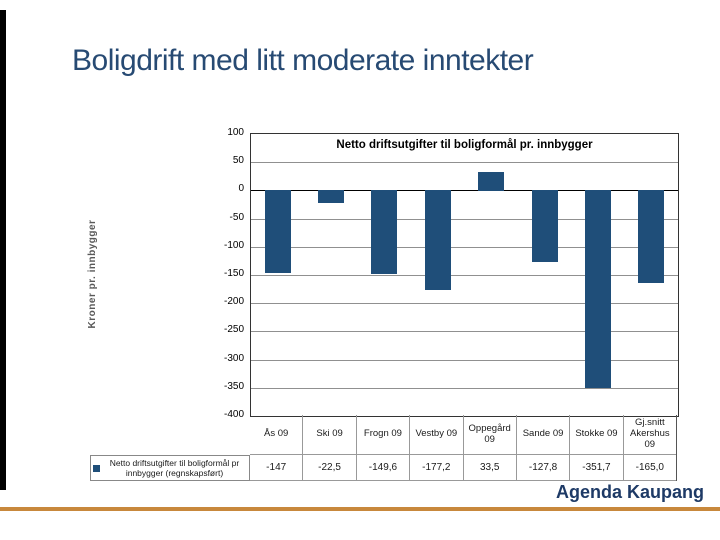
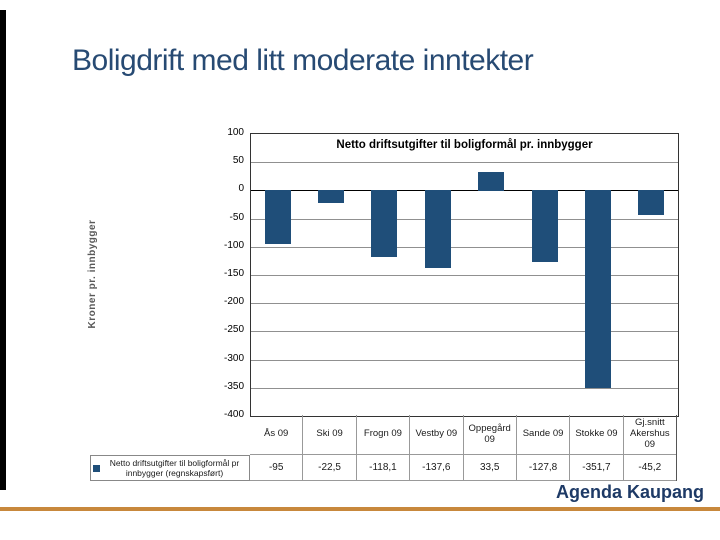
Ås 09: -147 -> -95
Frogn 09: -149,6 -> -118,1
Vestby 09: -177,2 -> -137,6
Gj.snitt Akershus 09: -165,0 -> -45,2
